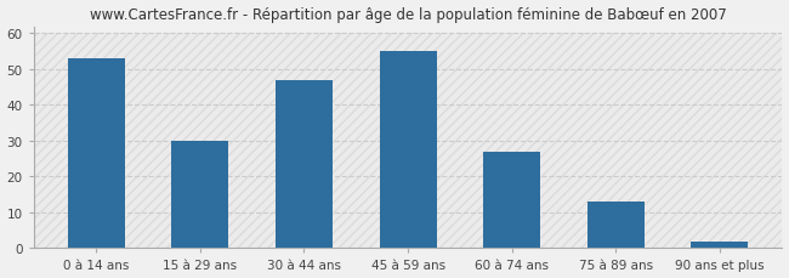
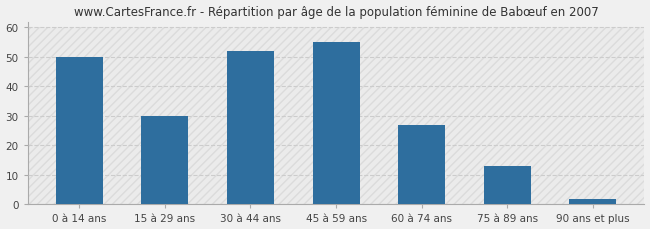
0 à 14 ans: 53 -> 50
30 à 44 ans: 47 -> 52
